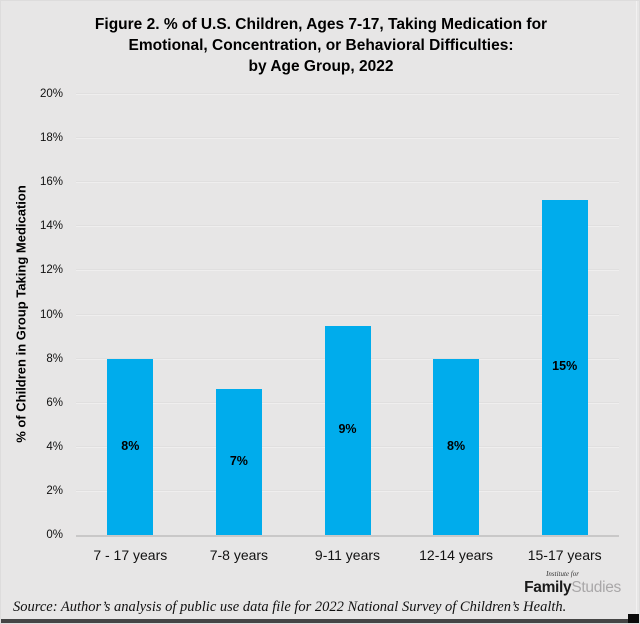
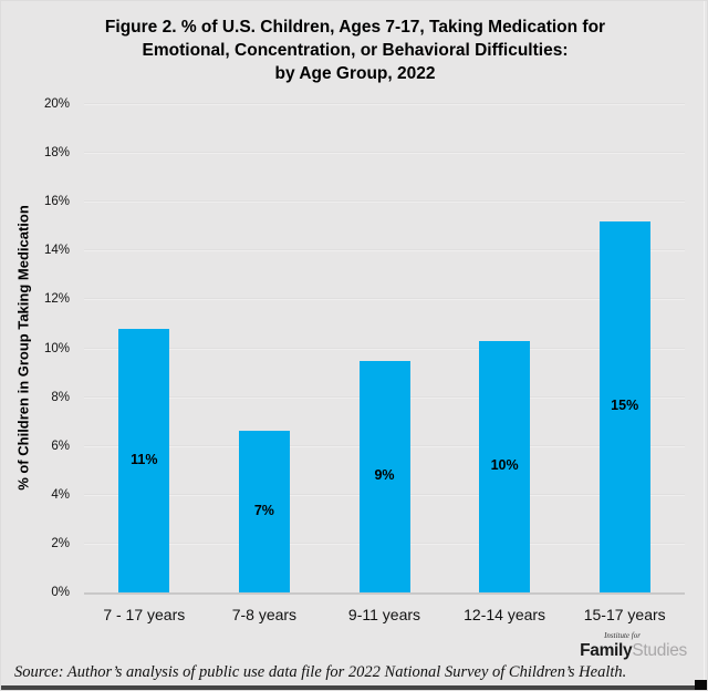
7 - 17 years: 8% -> 11%
12-14 years: 8% -> 10%
